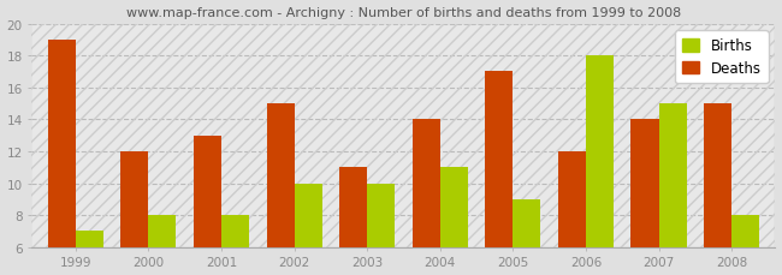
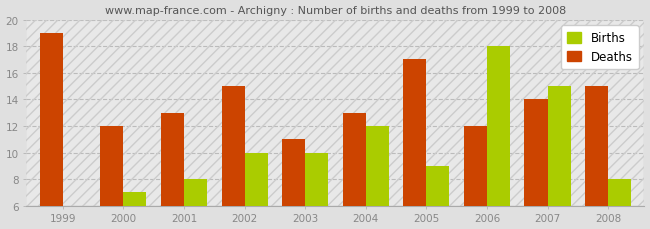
Births/1999: 7 -> 6
Births/2000: 8 -> 7
Deaths/2004: 14 -> 13
Births/2004: 11 -> 12
